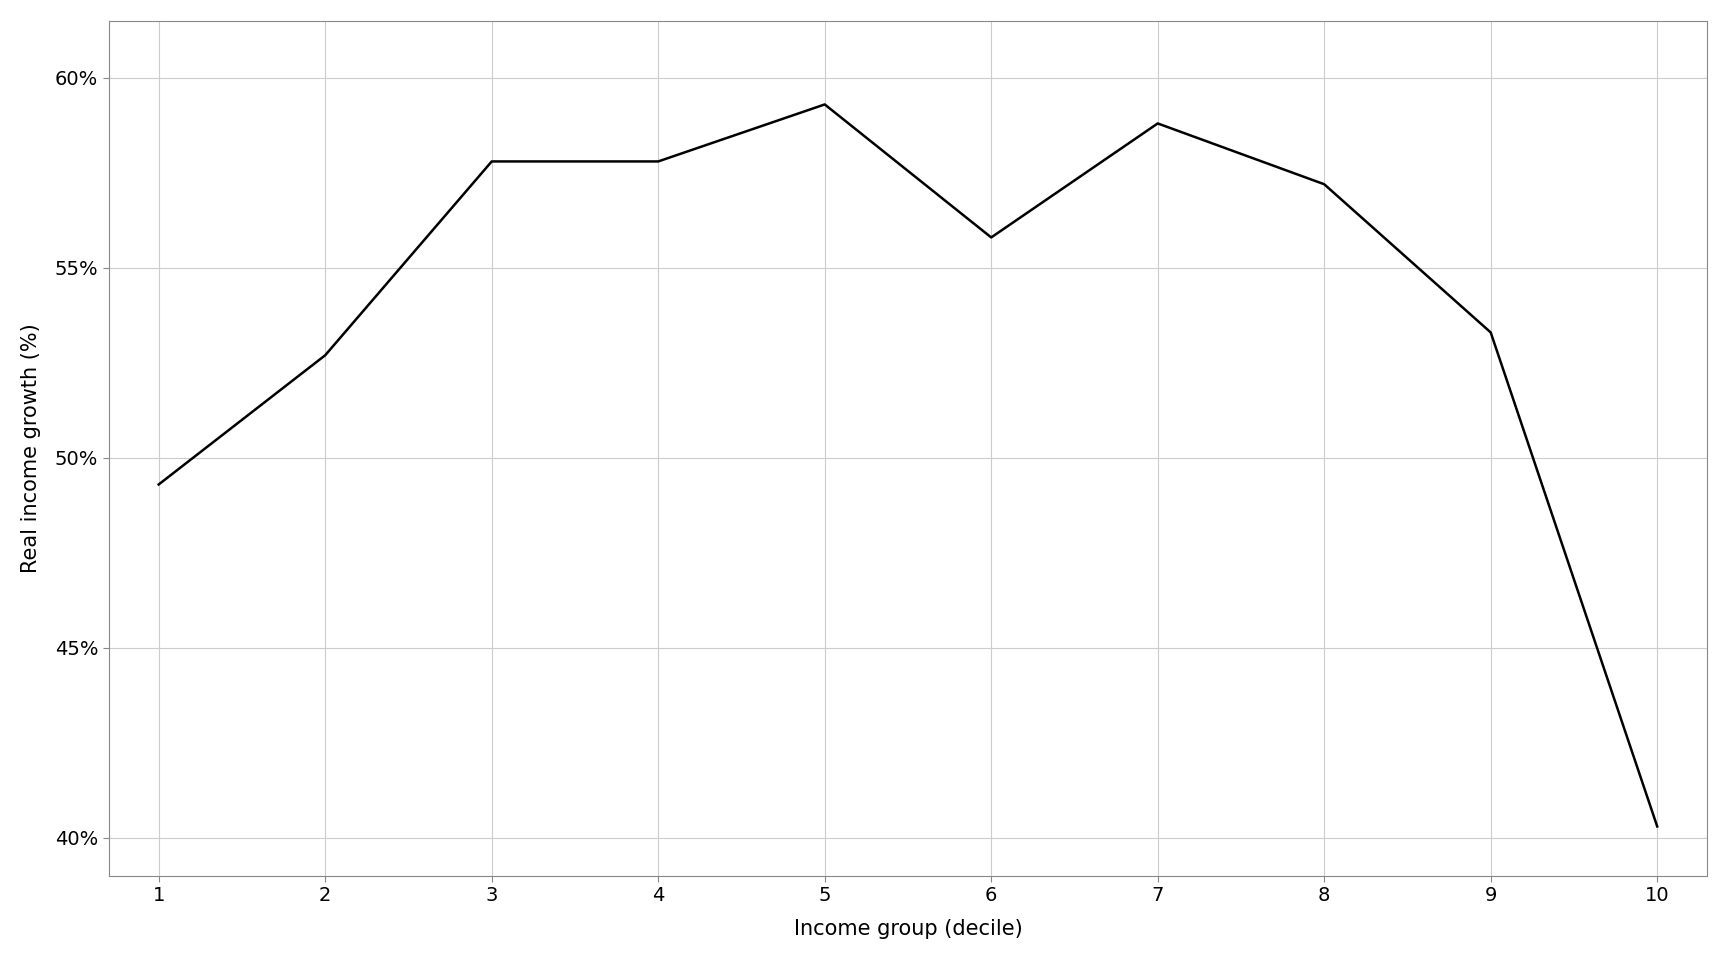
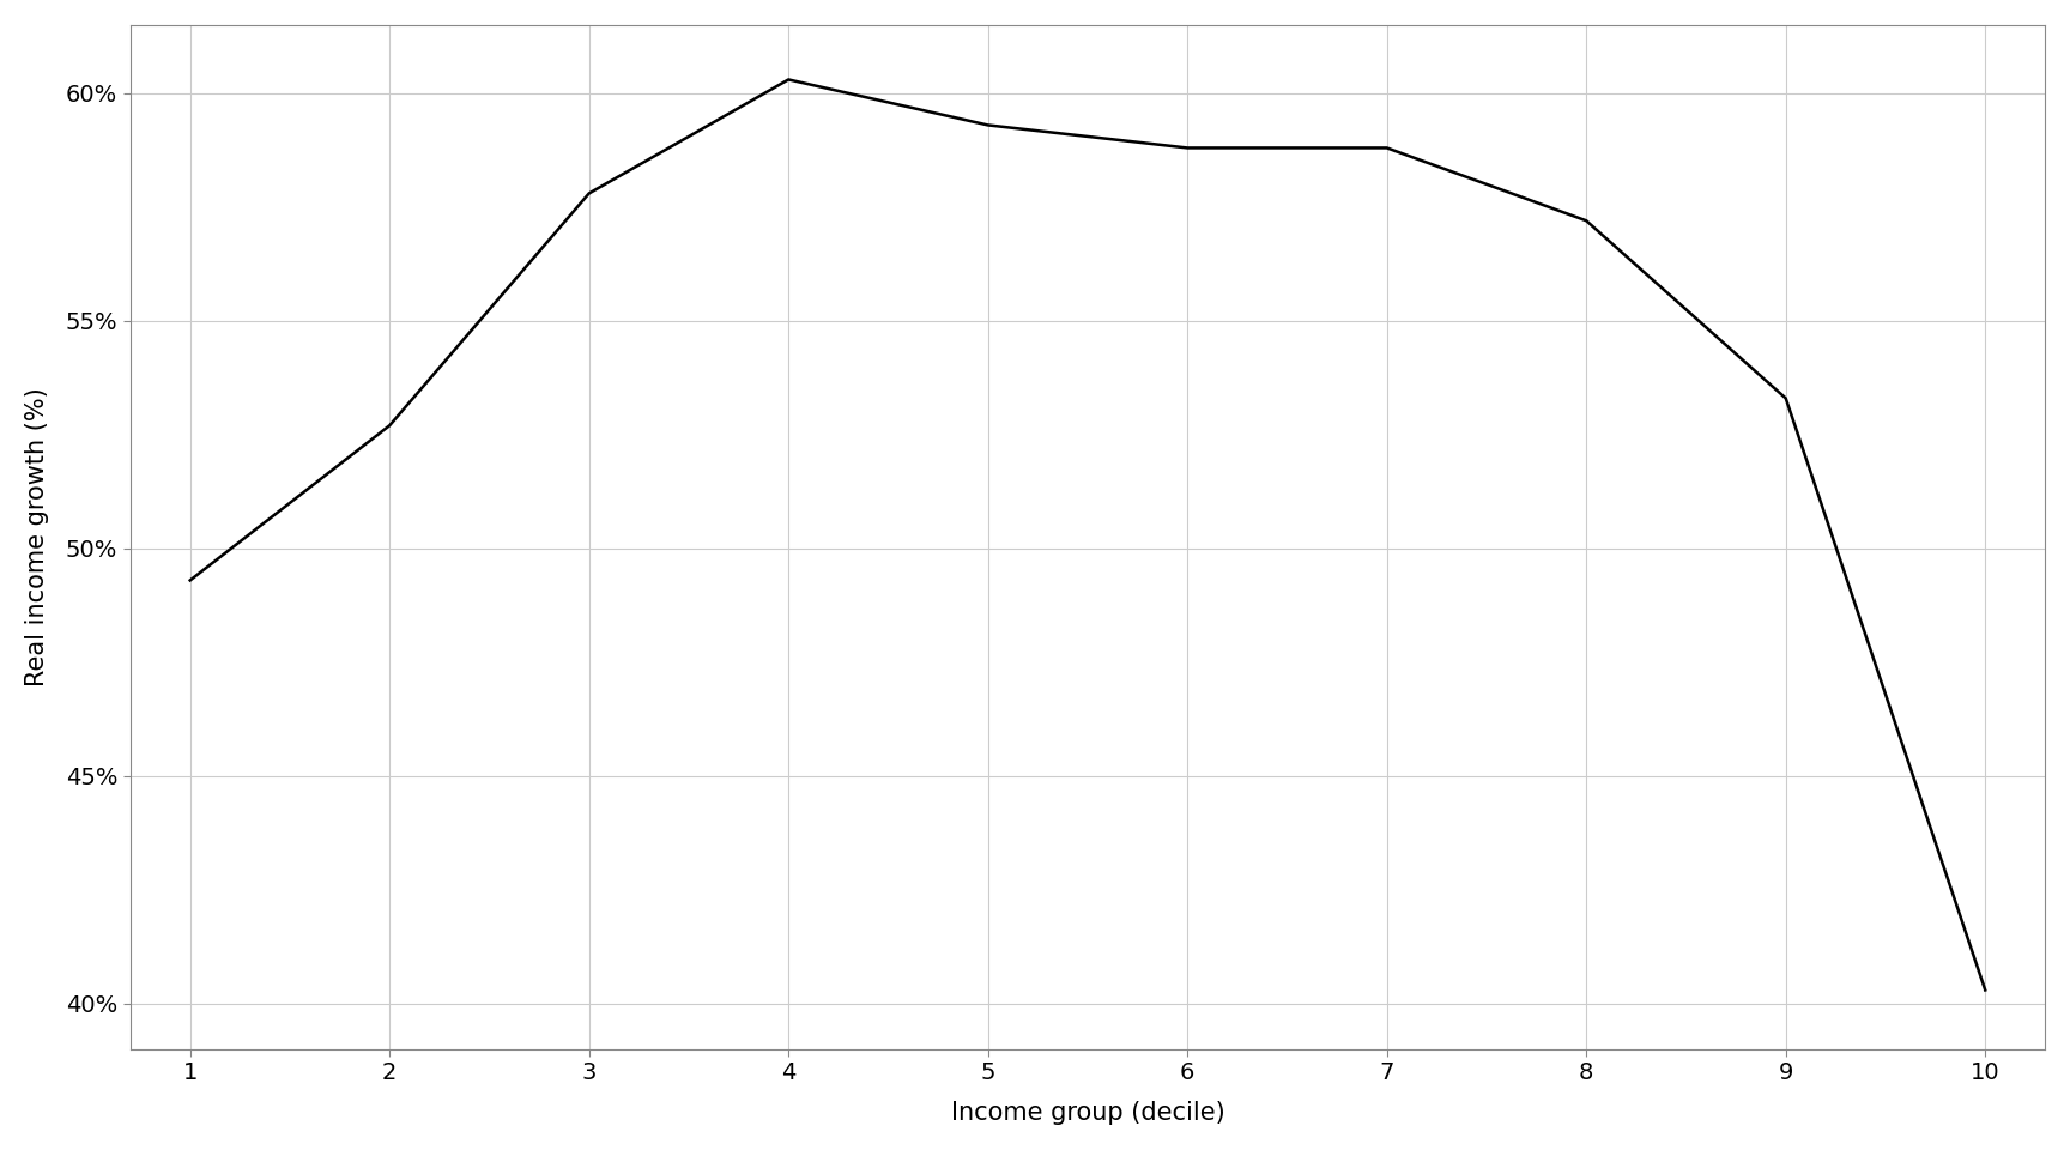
4: 57.8% -> 60.3%
6: 55.8% -> 58.8%
